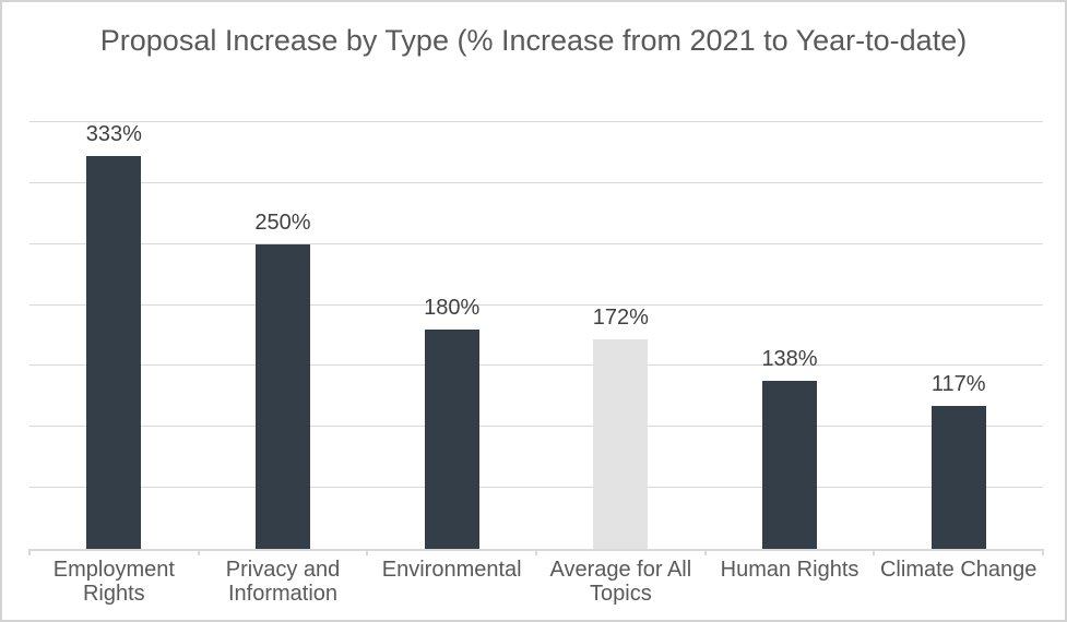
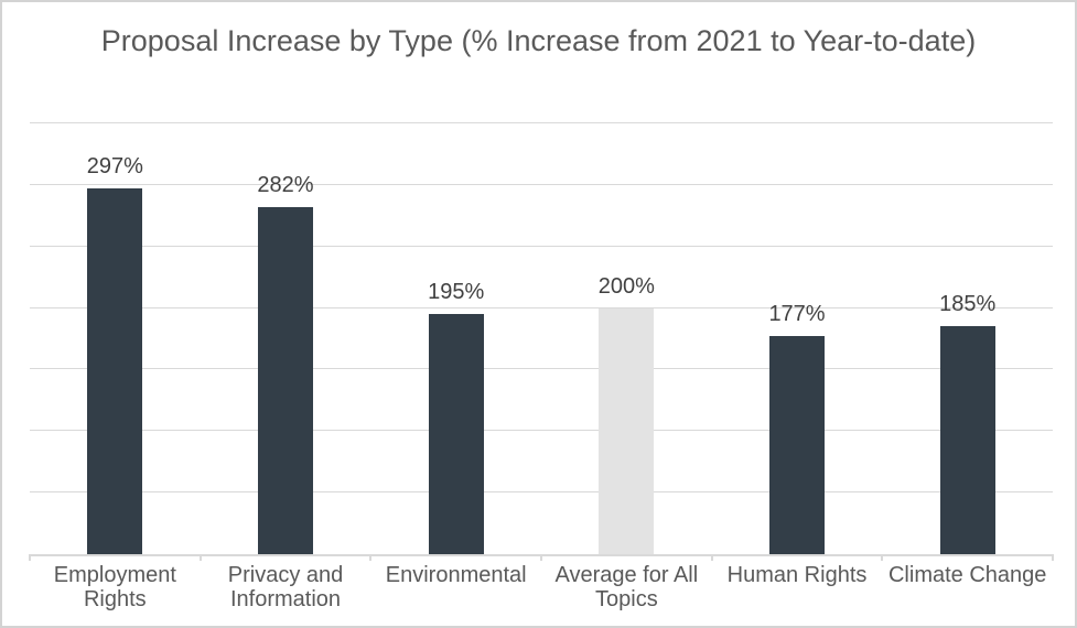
Employment Rights: 333% -> 297%
Privacy and Information: 250% -> 282%
Environmental: 180% -> 195%
Average for All Topics: 172% -> 200%
Human Rights: 138% -> 177%
Climate Change: 117% -> 185%
